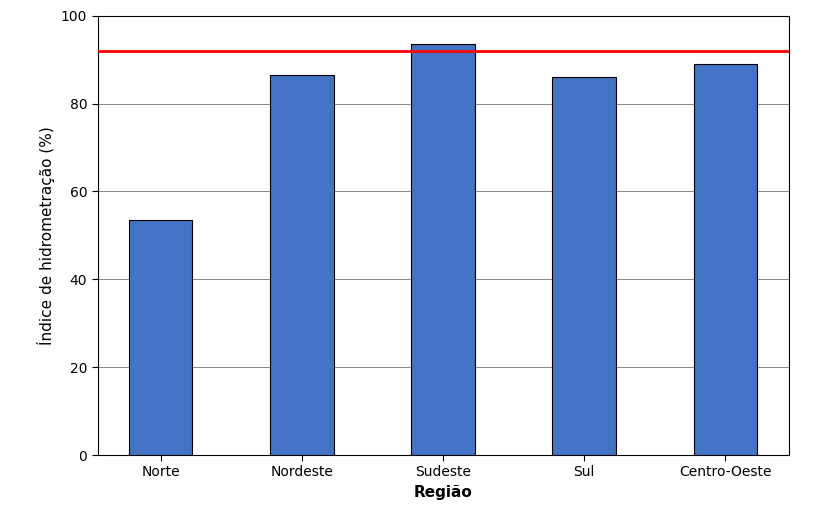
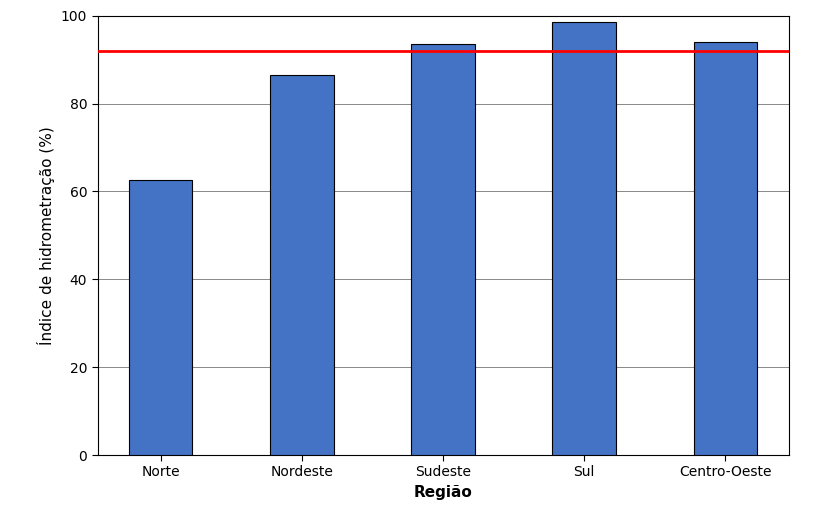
Norte: 53.5 -> 62.5
Sul: 86.0 -> 98.5
Centro-Oeste: 89.0 -> 94.0
